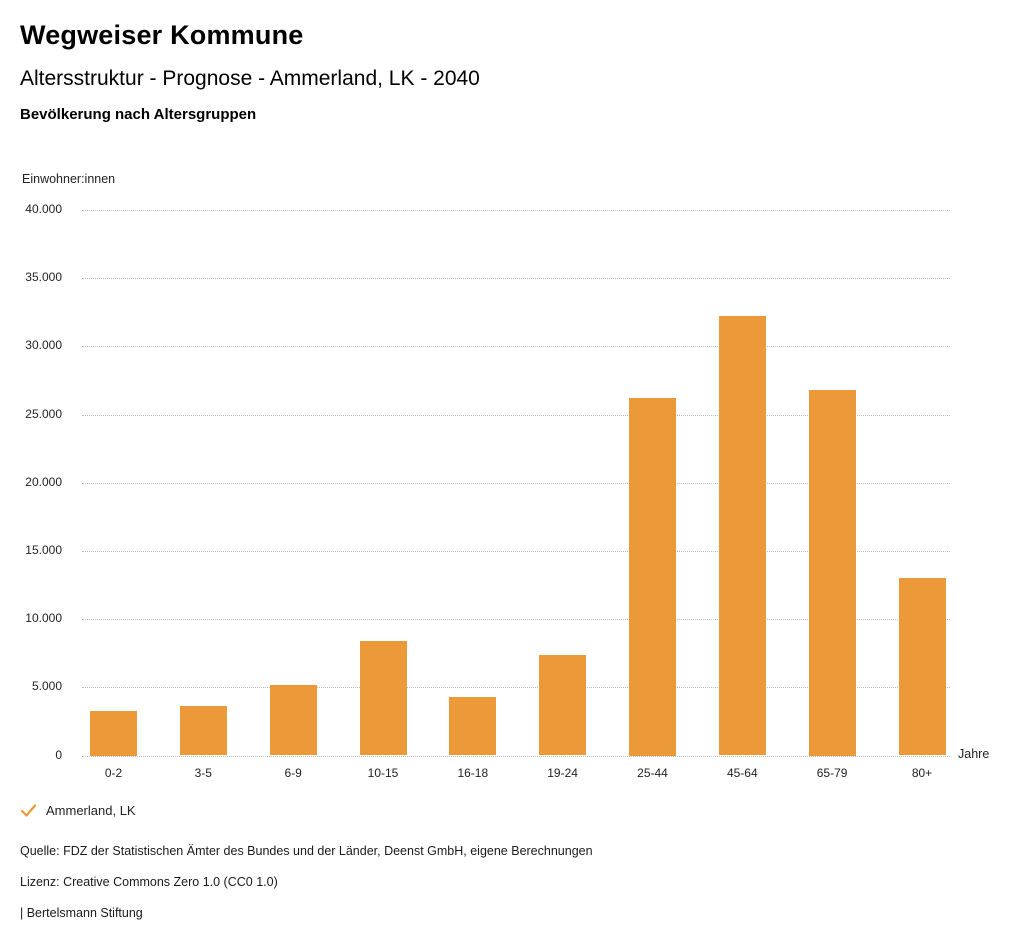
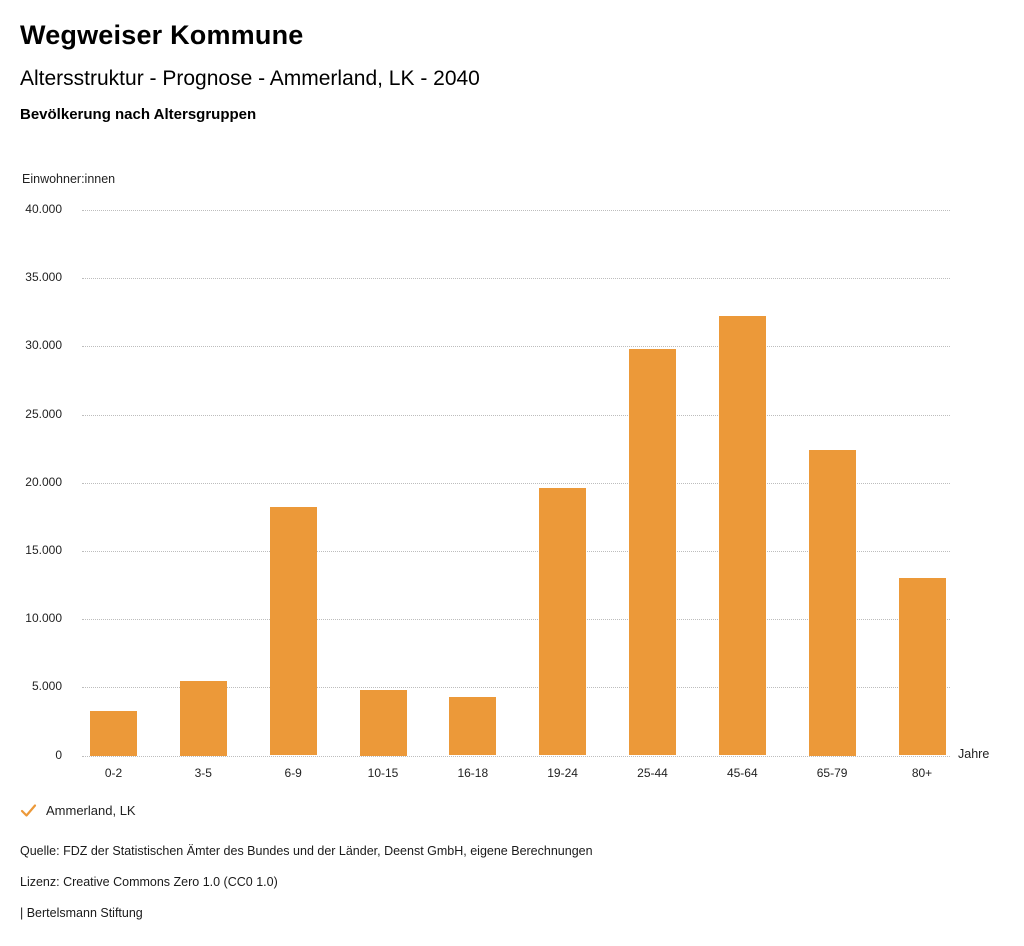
3-5: 3600 -> 5500
6-9: 5200 -> 18200
10-15: 8400 -> 4800
19-24: 7400 -> 19600
25-44: 26200 -> 29800
65-79: 26800 -> 22400
